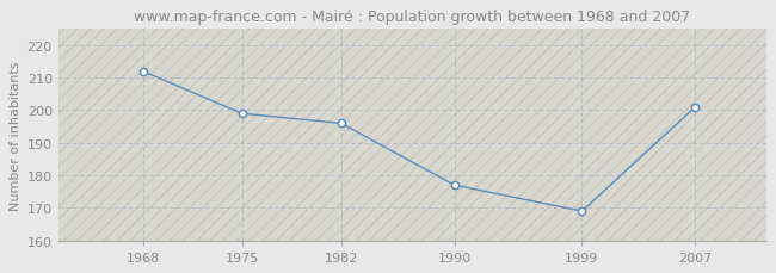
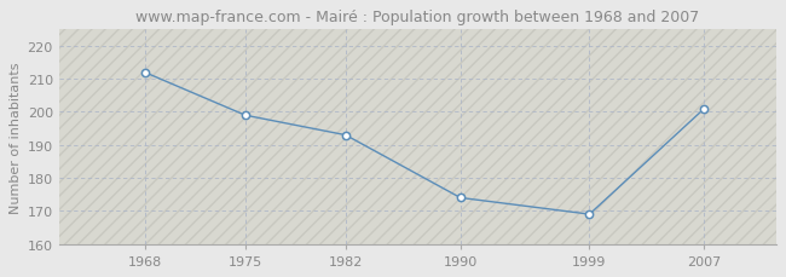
1982: 196 -> 193
1990: 177 -> 174
